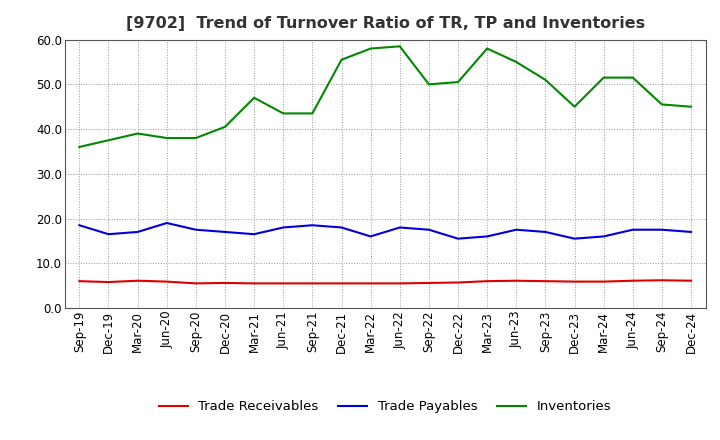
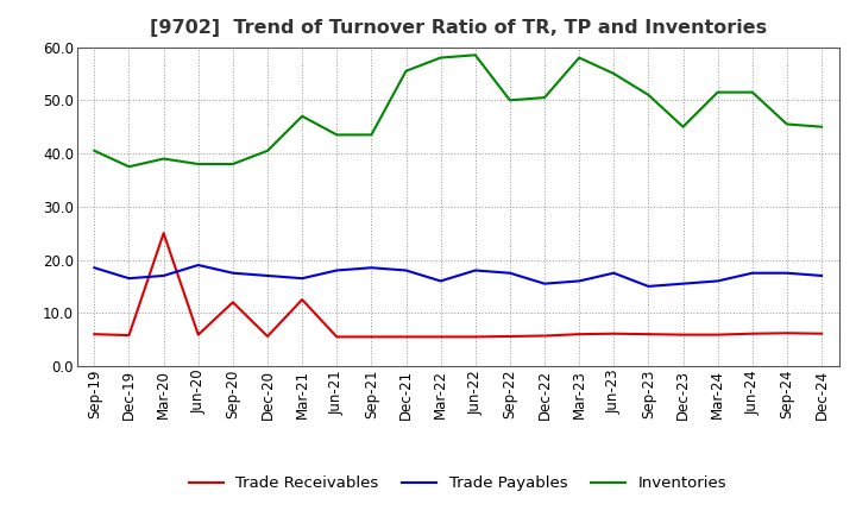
Inventories/Sep-19: 36.0 -> 40.5
Trade Receivables/Mar-20: 6.1 -> 25.0
Trade Receivables/Sep-20: 5.5 -> 12.0
Trade Receivables/Mar-21: 5.5 -> 12.5
Trade Payables/Sep-23: 17.0 -> 15.0
